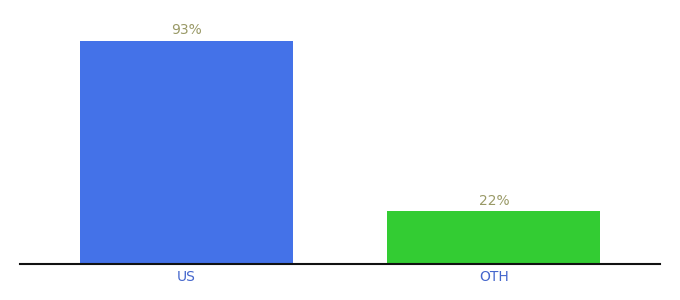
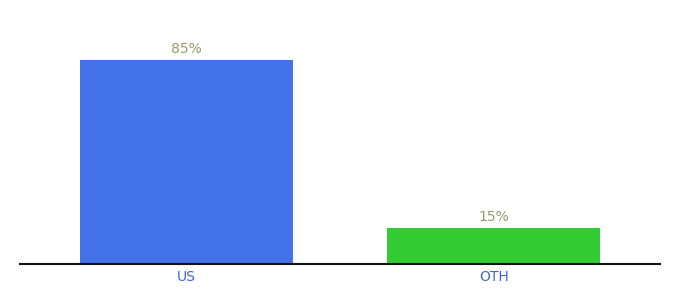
US: 93% -> 85%
OTH: 22% -> 15%
